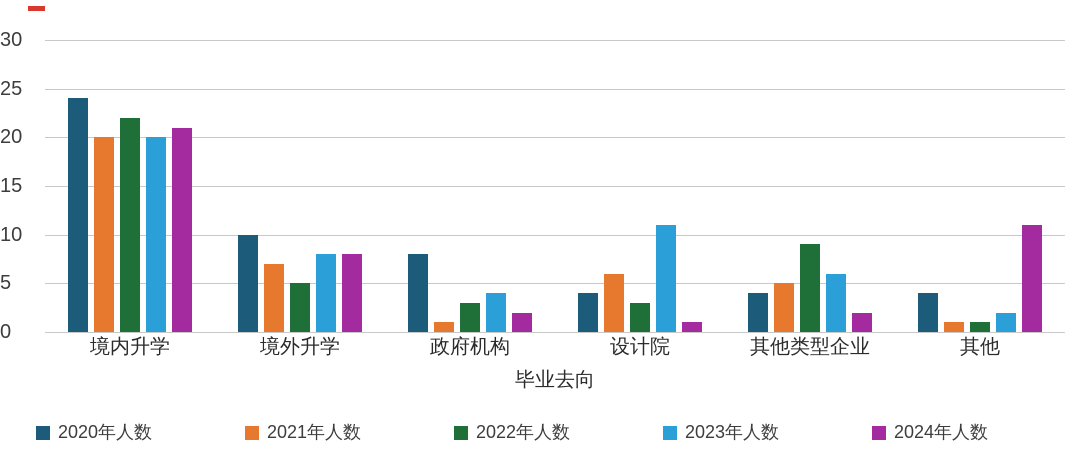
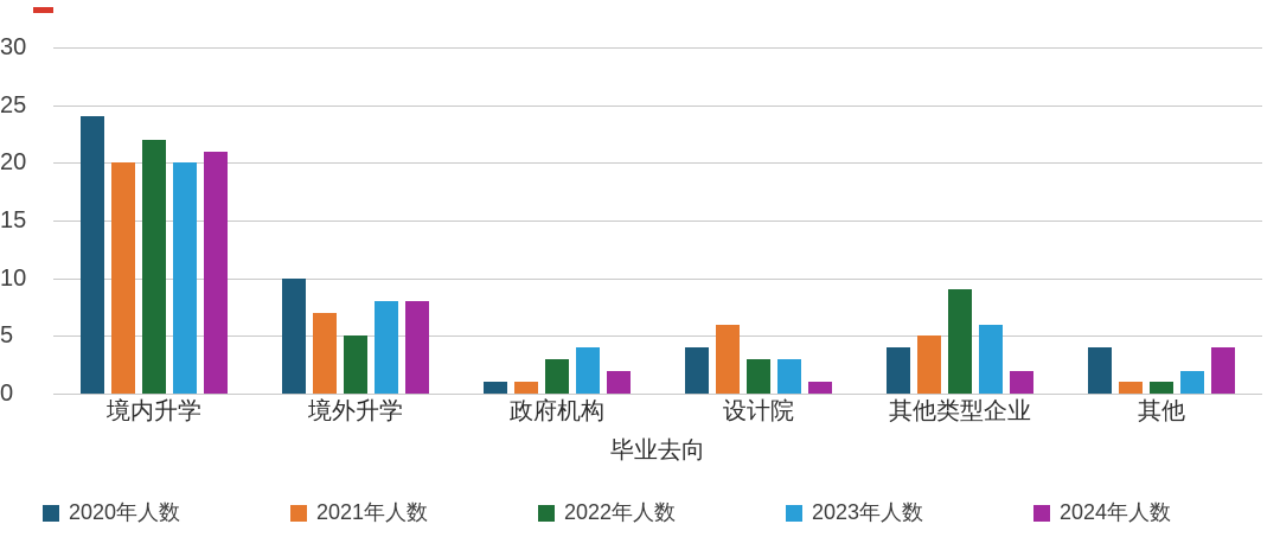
2020年人数/政府机构: 8 -> 1
2023年人数/设计院: 11 -> 3
2024年人数/其他: 11 -> 4
